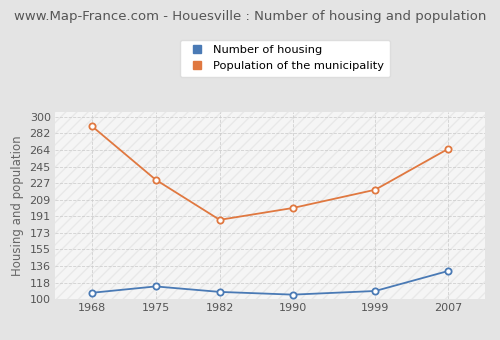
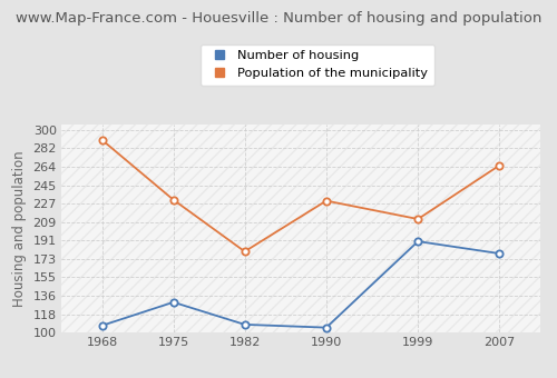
Number of housing/1975: 114 -> 130
Population of the municipality/1982: 187 -> 180
Population of the municipality/1990: 200 -> 230
Number of housing/1999: 109 -> 190
Population of the municipality/1999: 220 -> 212
Number of housing/2007: 131 -> 178
